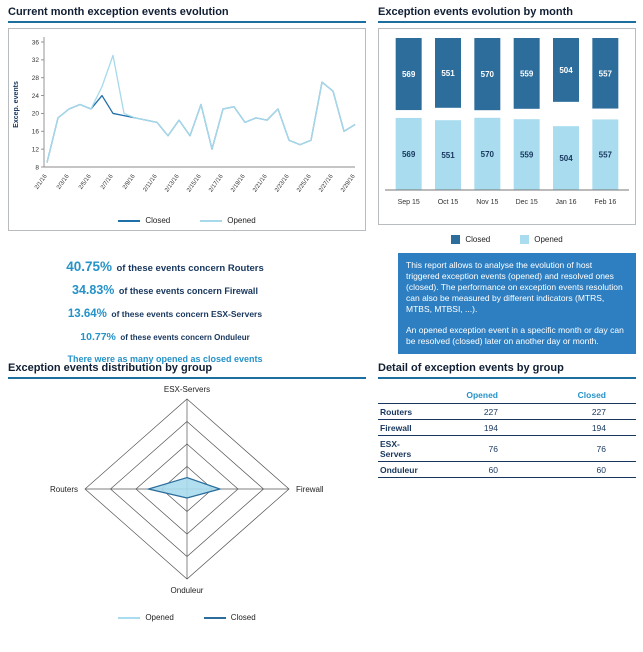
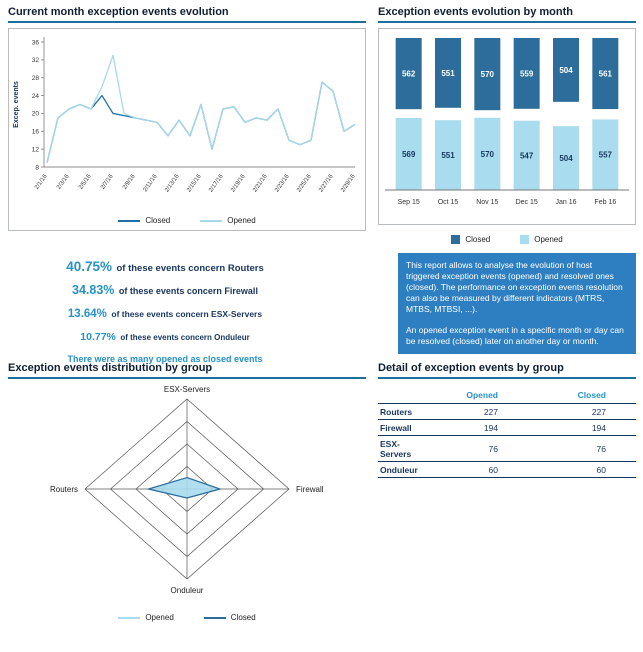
Exception events evolution by month/Closed/Sep 15: 569 -> 562
Exception events evolution by month/Opened/Dec 15: 559 -> 547
Exception events evolution by month/Closed/Feb 16: 557 -> 561
